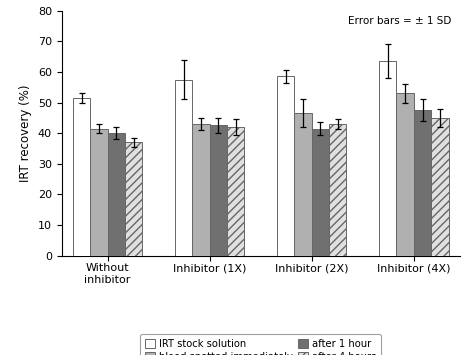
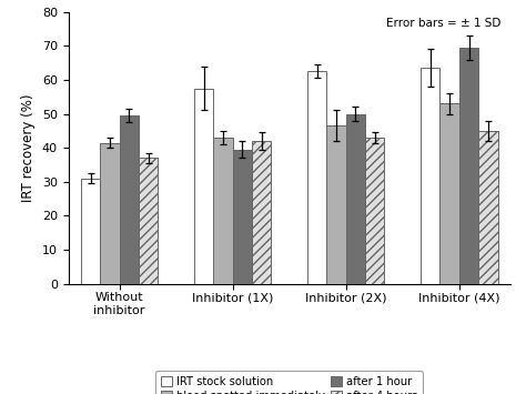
IRT stock solution/Without inhibitor: 51.5 -> 31.0
after 1 hour/Without inhibitor: 40.0 -> 49.5
after 1 hour/Inhibitor (1X): 42.5 -> 39.5
IRT stock solution/Inhibitor (2X): 58.5 -> 62.5
after 1 hour/Inhibitor (2X): 41.5 -> 50.0
after 1 hour/Inhibitor (4X): 47.5 -> 69.5
